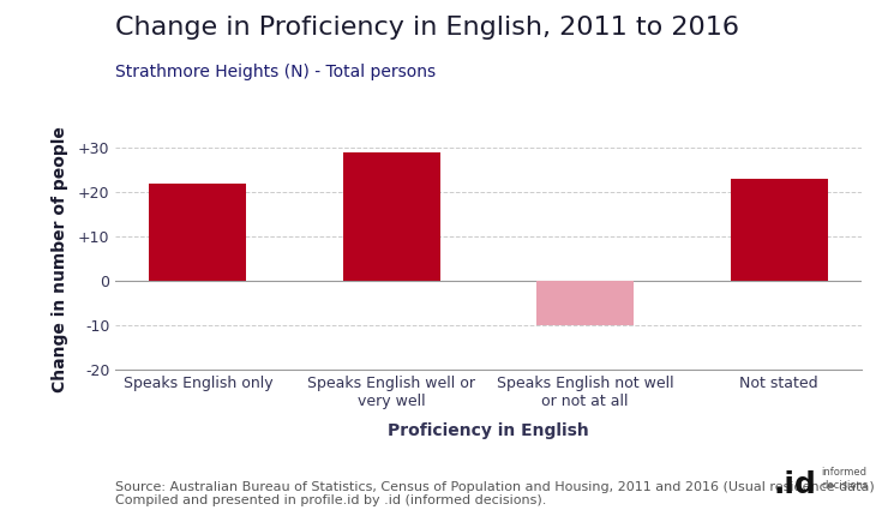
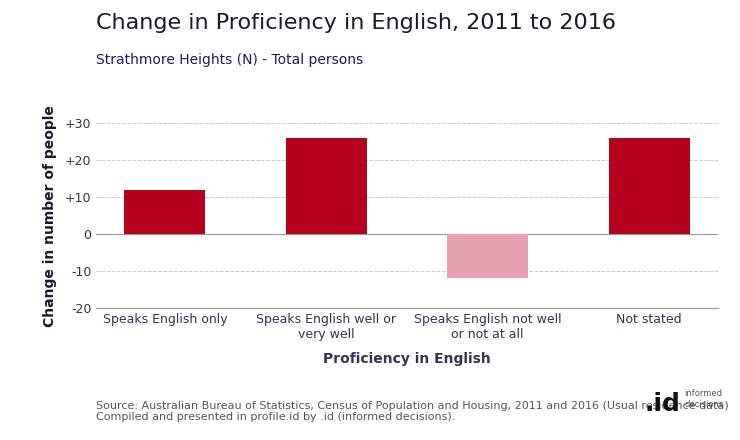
Speaks English only: 22 -> 12
Speaks English well or very well: 29 -> 26
Speaks English not well or not at all: -10 -> -12
Not stated: 23 -> 26
